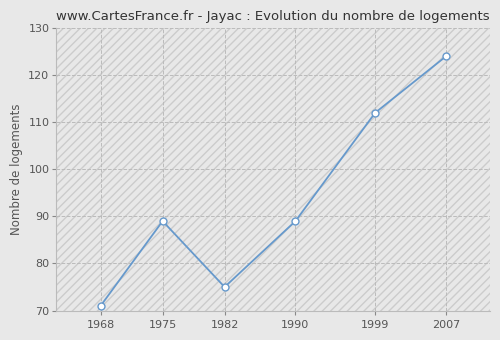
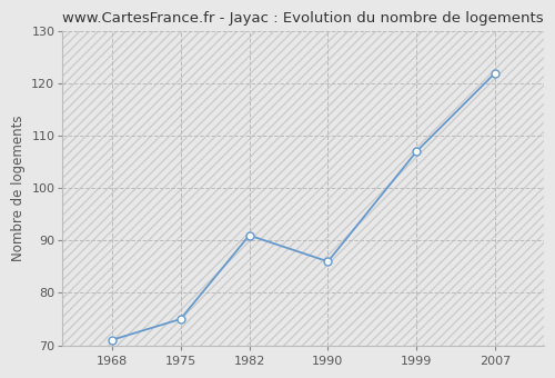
1975: 89 -> 75
1982: 75 -> 91
1990: 89 -> 86
1999: 112 -> 107
2007: 124 -> 122
